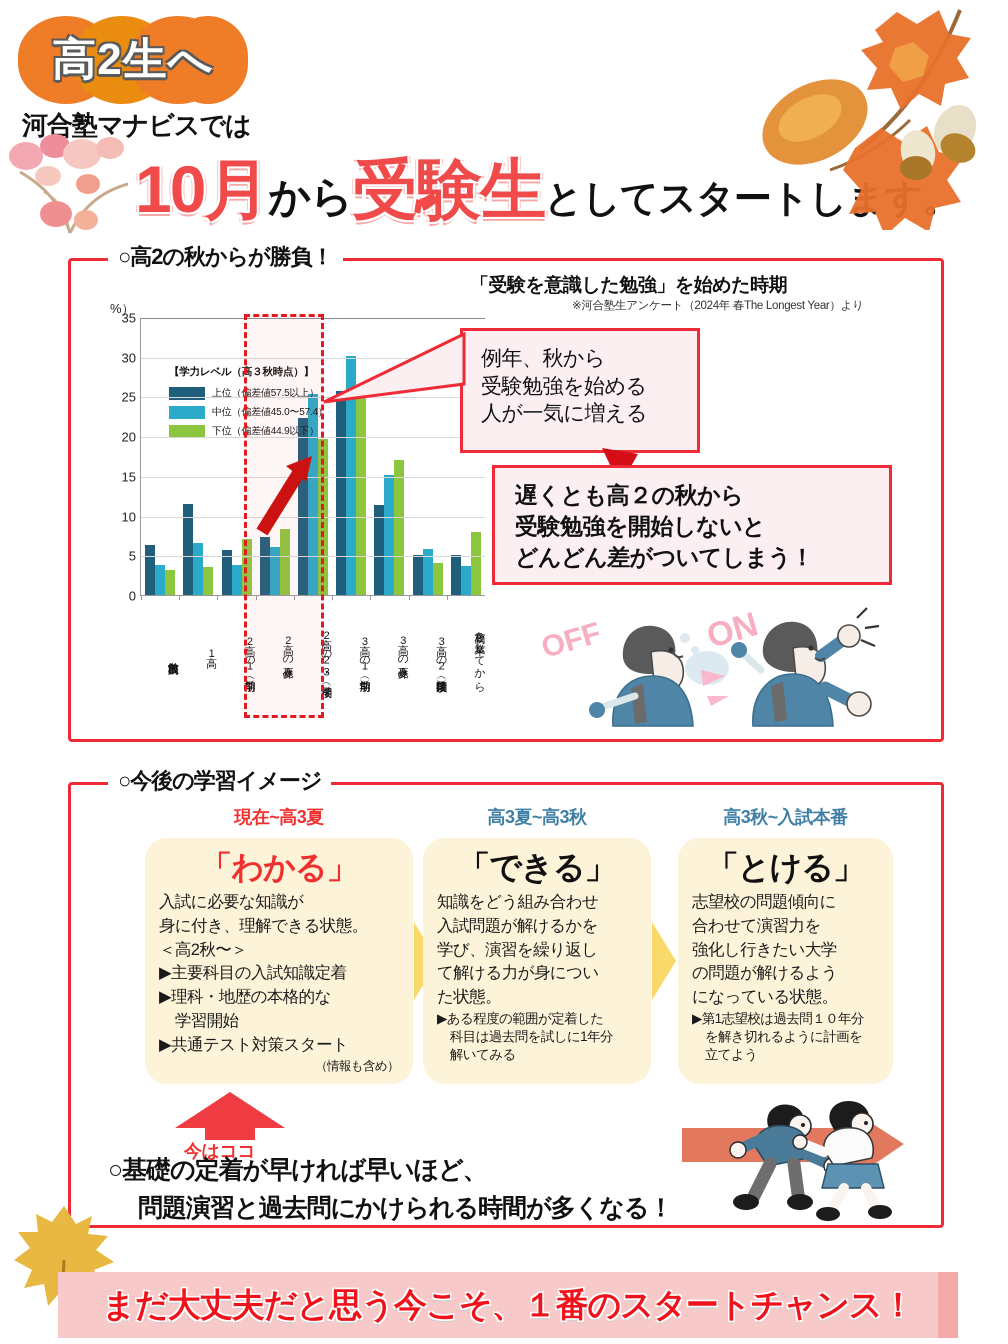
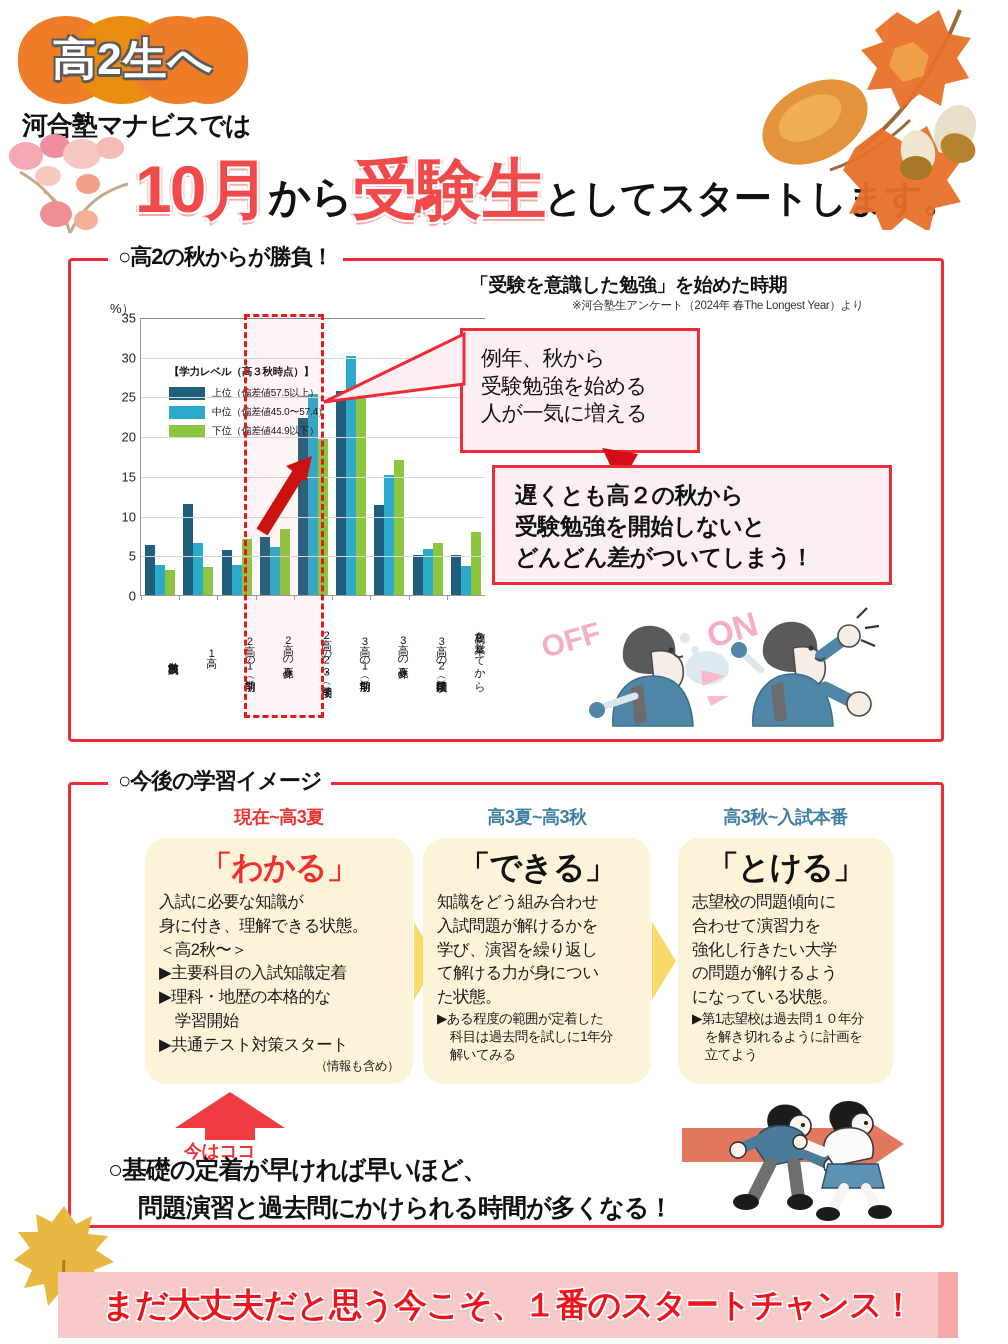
下位（偏差値44.9以下）/高3の2学期（後期）以降: 4 -> 7
